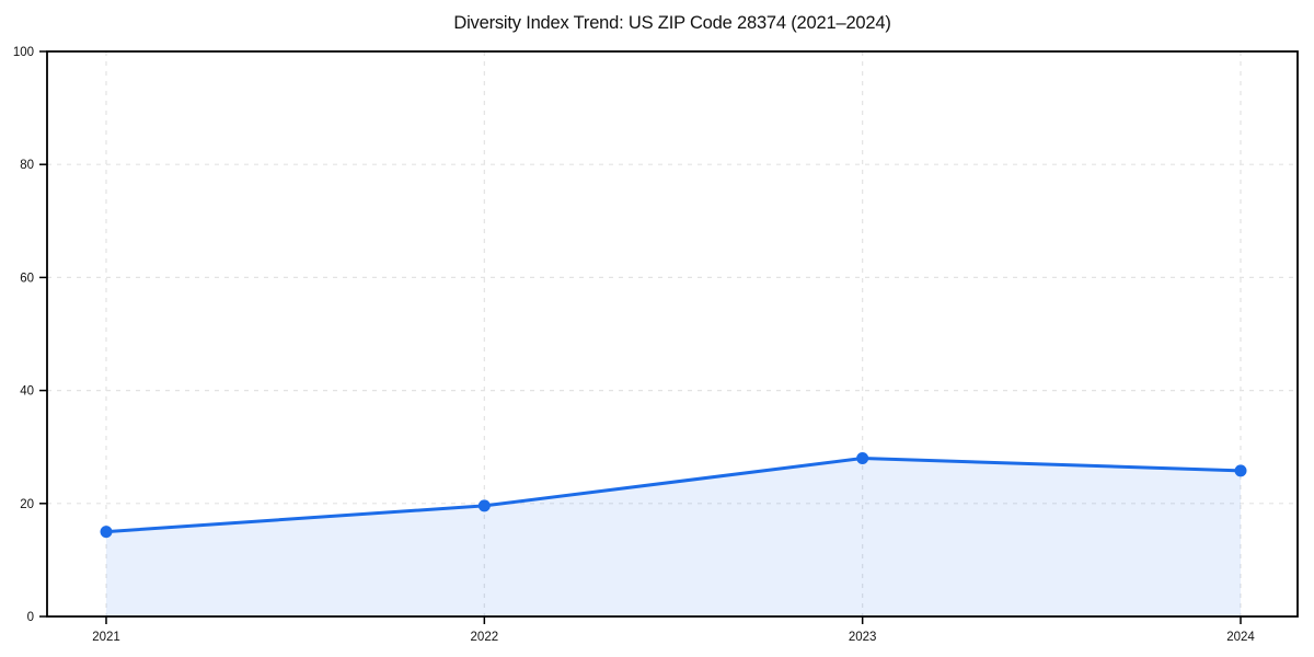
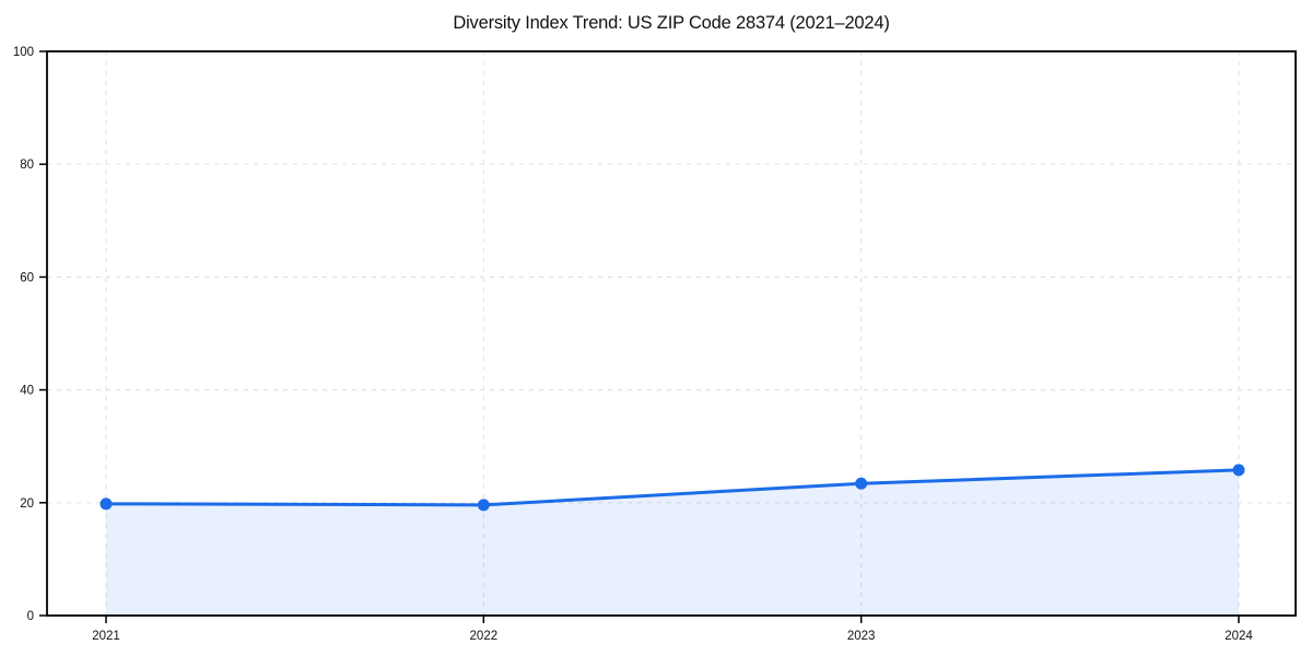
2021: 15 -> 20
2023: 28 -> 23
